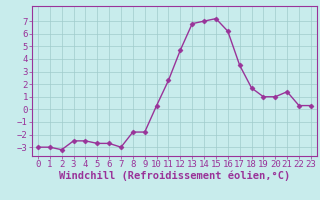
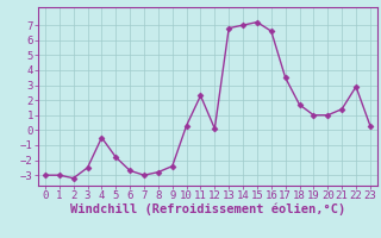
4: -2.5 -> -0.5
5: -2.7 -> -1.8
8: -1.8 -> -2.8
9: -1.8 -> -2.4
12: 4.7 -> 0.1
16: 6.2 -> 6.6
22: 0.3 -> 2.9
